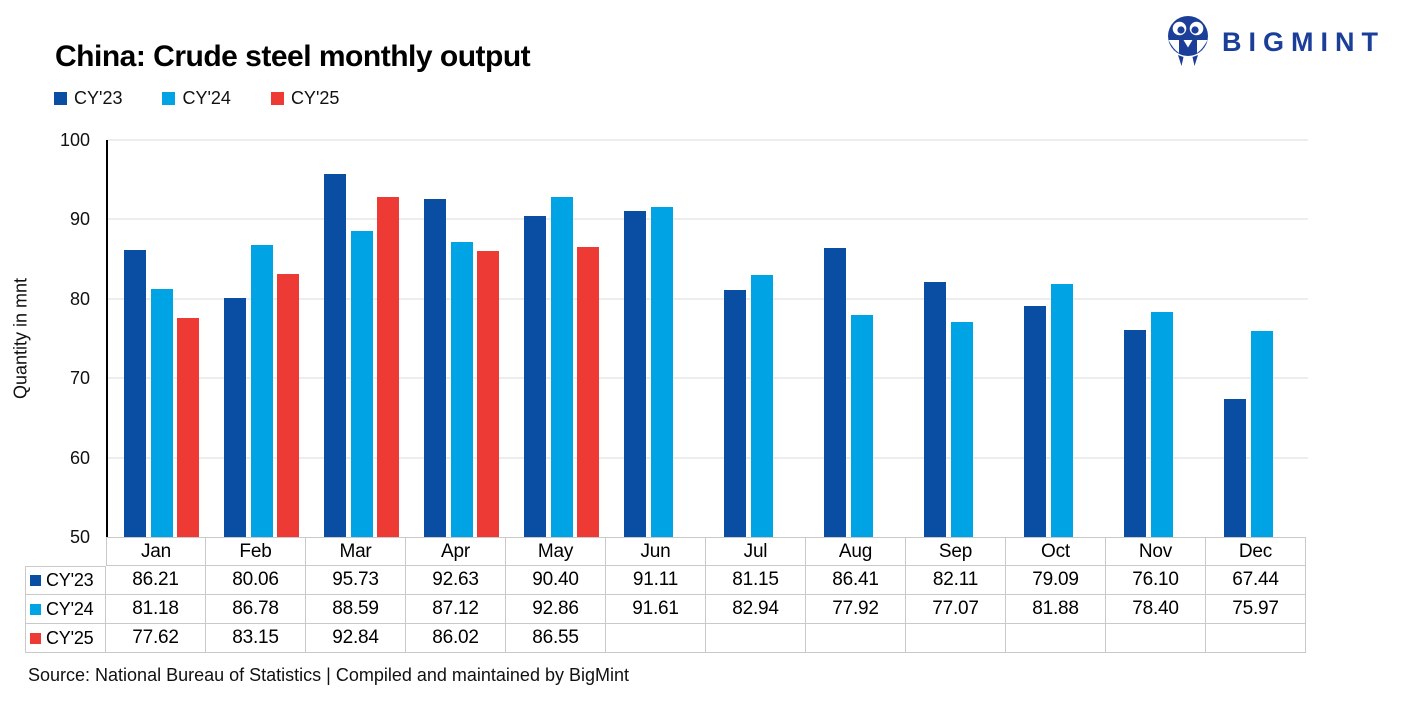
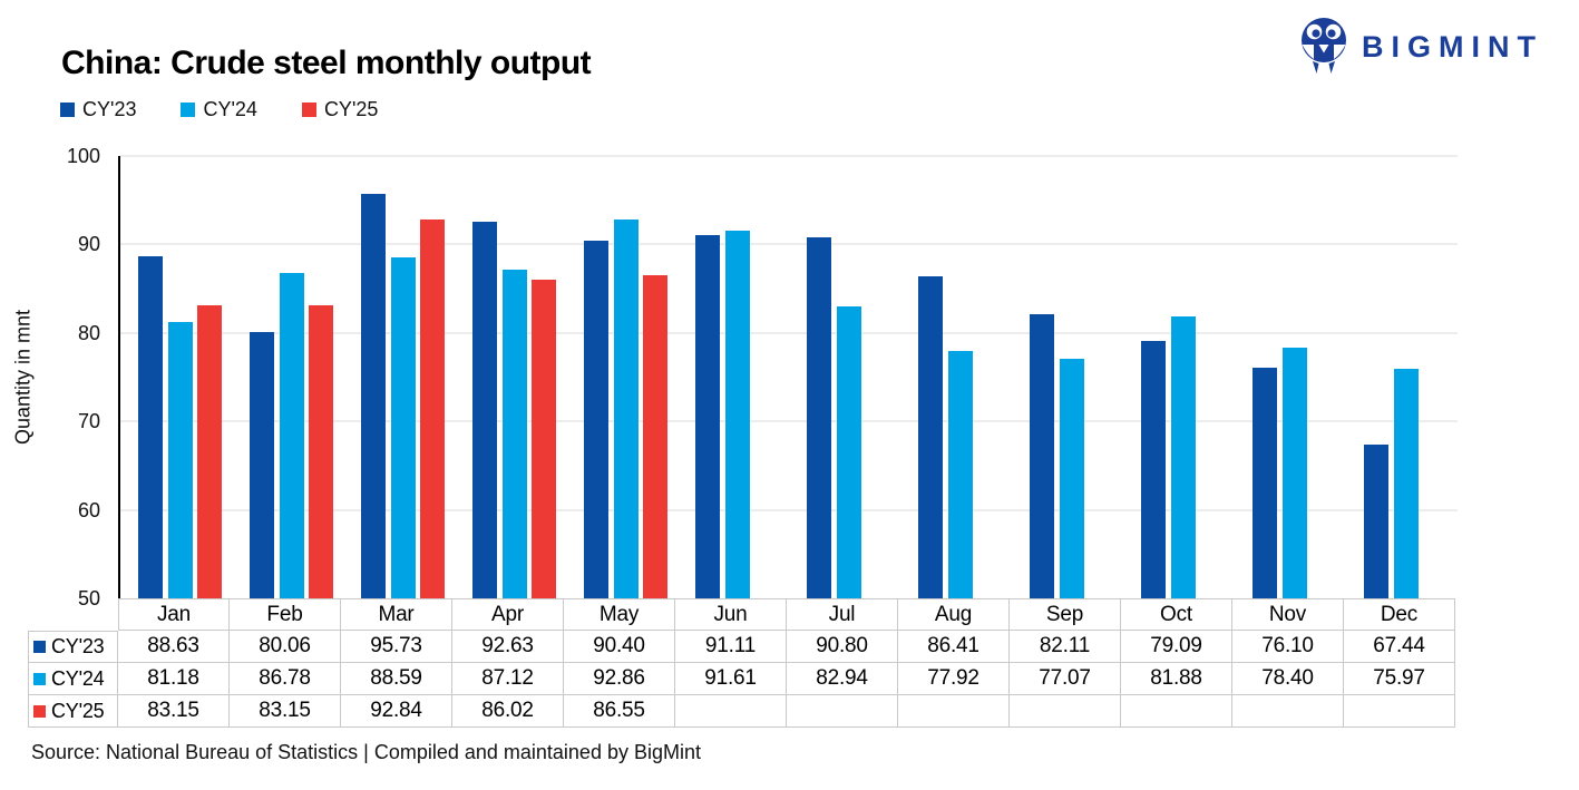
CY'23/Jan: 86.21 -> 88.63
CY'25/Jan: 77.62 -> 83.15
CY'23/Jul: 81.15 -> 90.80
